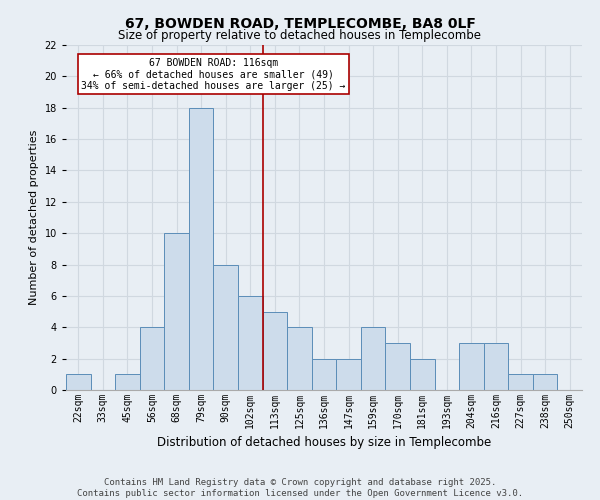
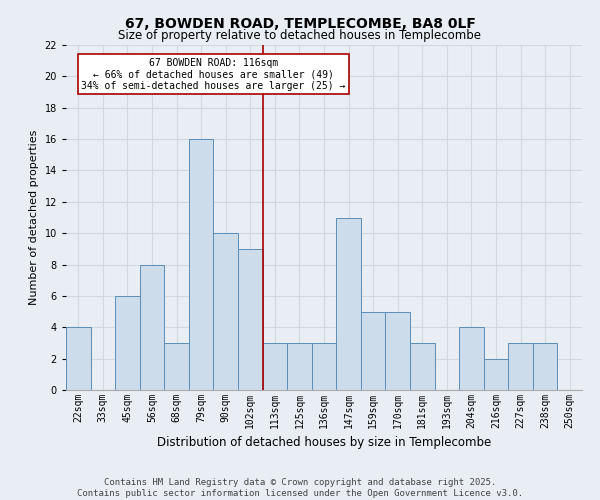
22sqm: 1 -> 4
45sqm: 1 -> 6
56sqm: 4 -> 8
68sqm: 10 -> 3
79sqm: 18 -> 16
90sqm: 8 -> 10
102sqm: 6 -> 9
113sqm: 5 -> 3
125sqm: 4 -> 3
136sqm: 2 -> 3
147sqm: 2 -> 11
159sqm: 4 -> 5
170sqm: 3 -> 5
181sqm: 2 -> 3
204sqm: 3 -> 4
216sqm: 3 -> 2
227sqm: 1 -> 3
238sqm: 1 -> 3
